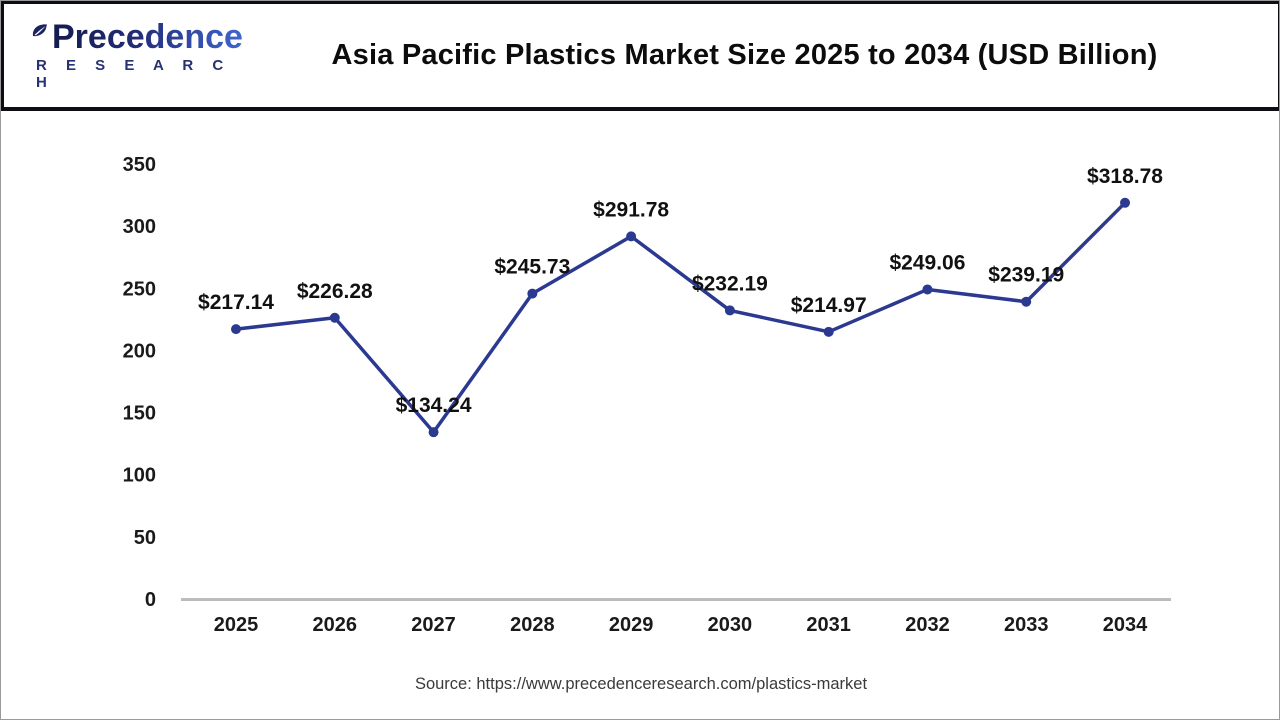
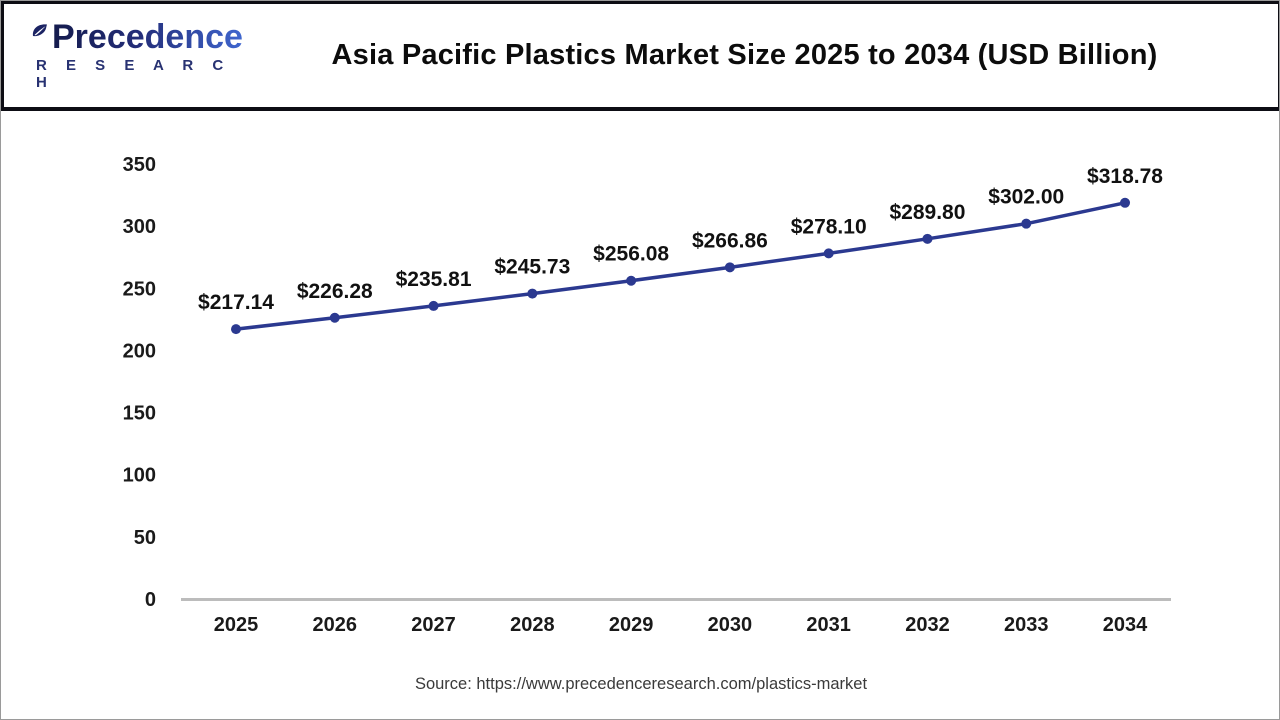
2027: $134.24 -> $235.81
2029: $291.78 -> $256.08
2030: $232.19 -> $266.86
2031: $214.97 -> $278.10
2032: $249.06 -> $289.80
2033: $239.19 -> $302.00
